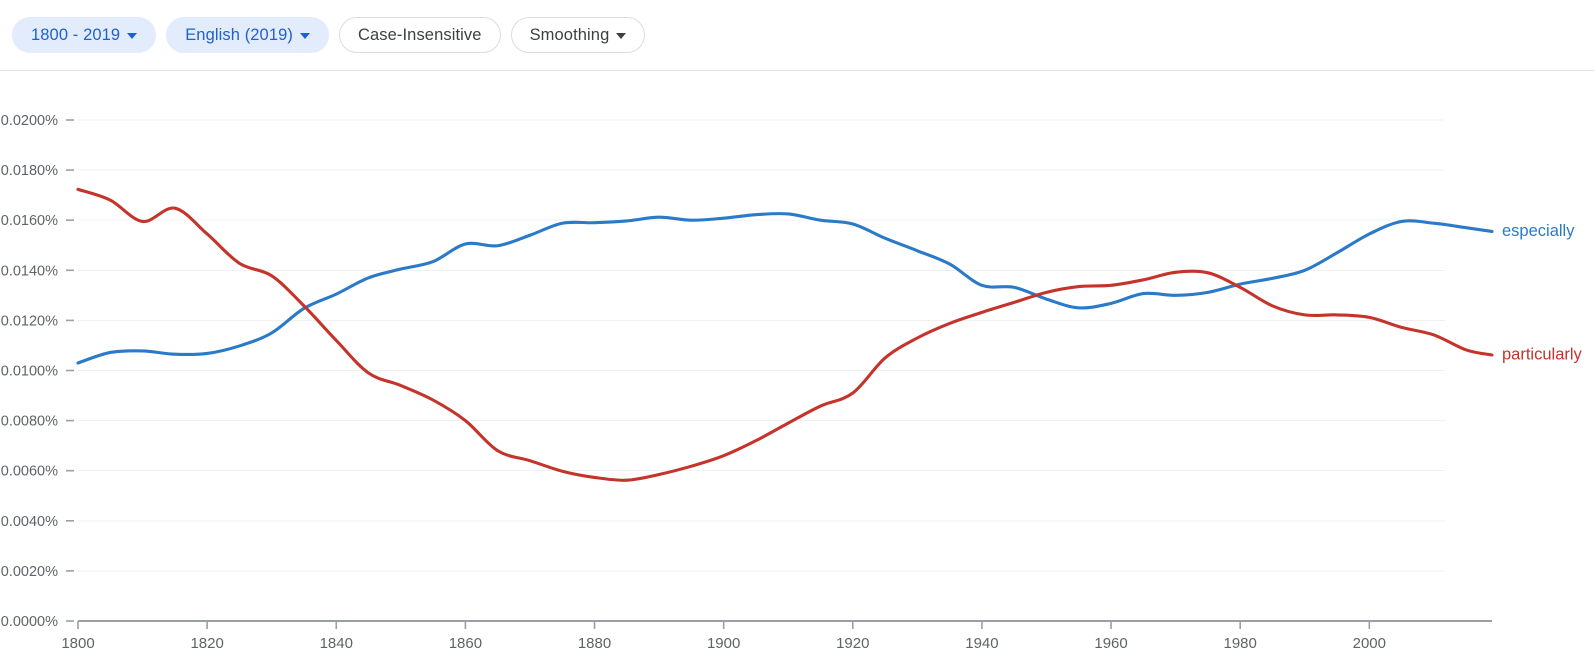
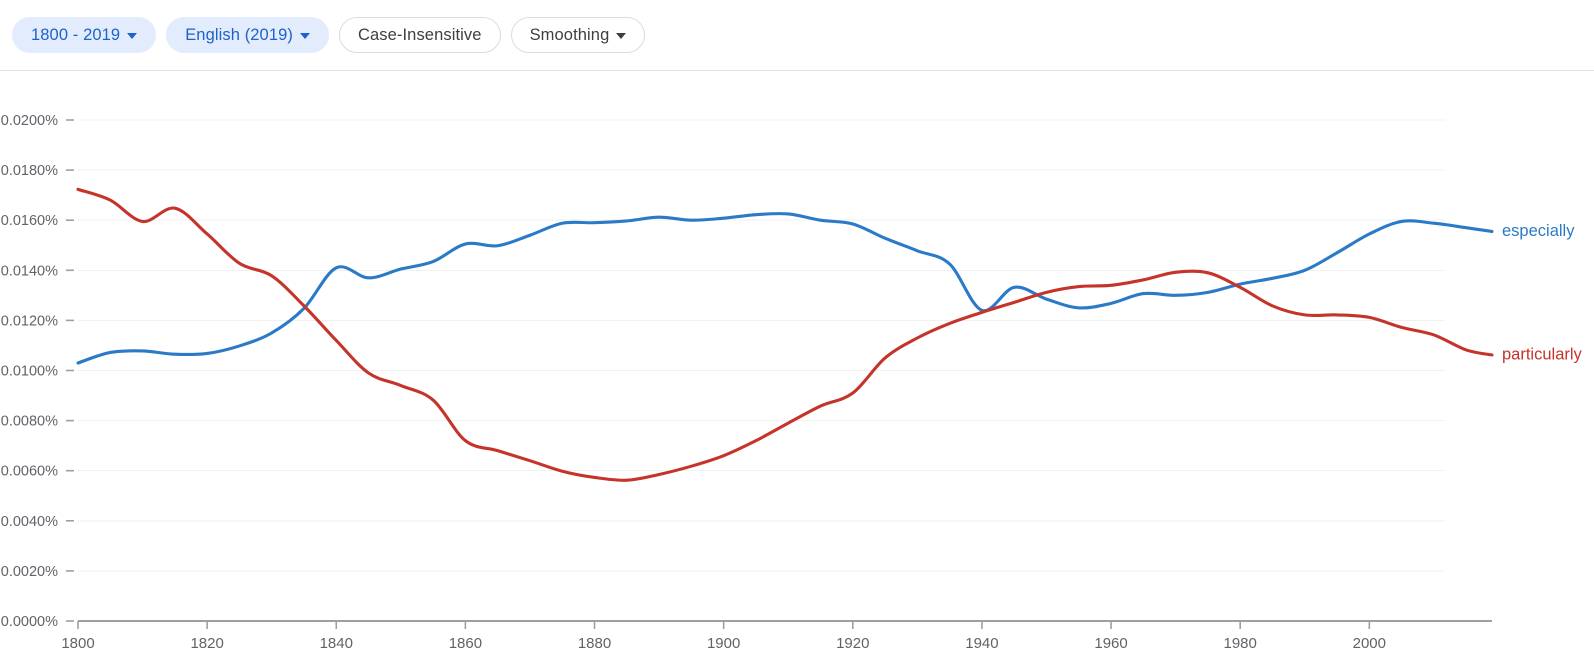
especially/1840: 0.0131% -> 0.0141%
particularly/1860: 0.0080% -> 0.0072%
especially/1940: 0.0134% -> 0.0124%
